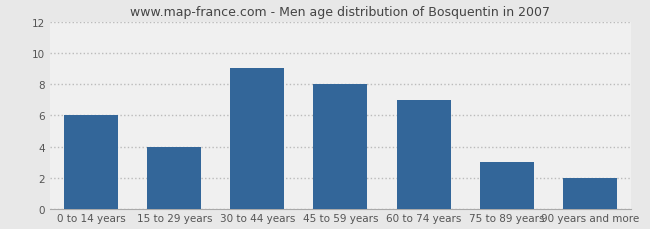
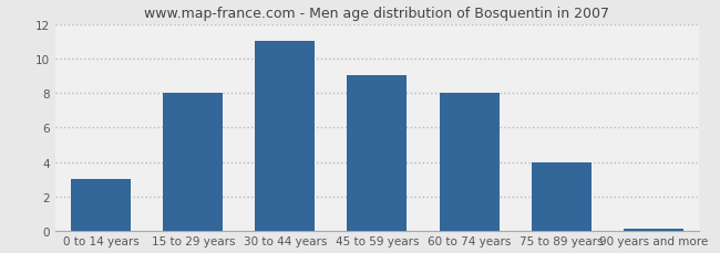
0 to 14 years: 6.0 -> 3.0
15 to 29 years: 4.0 -> 8.0
30 to 44 years: 9.0 -> 11.0
45 to 59 years: 8.0 -> 9.0
60 to 74 years: 7.0 -> 8.0
75 to 89 years: 3.0 -> 4.0
90 years and more: 2.0 -> 0.1
